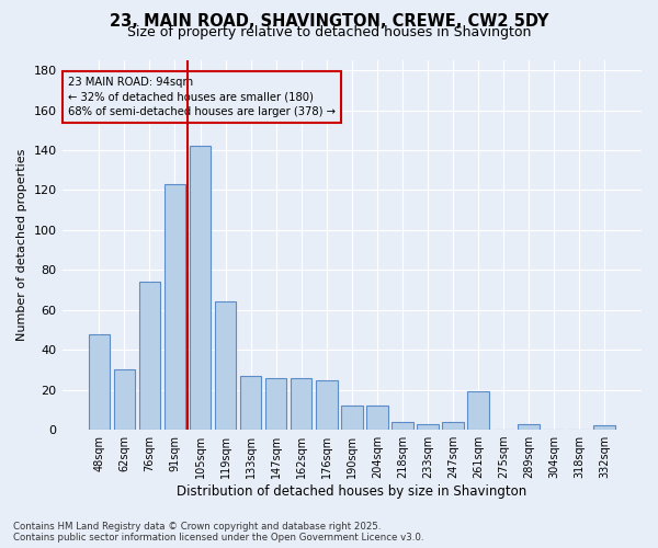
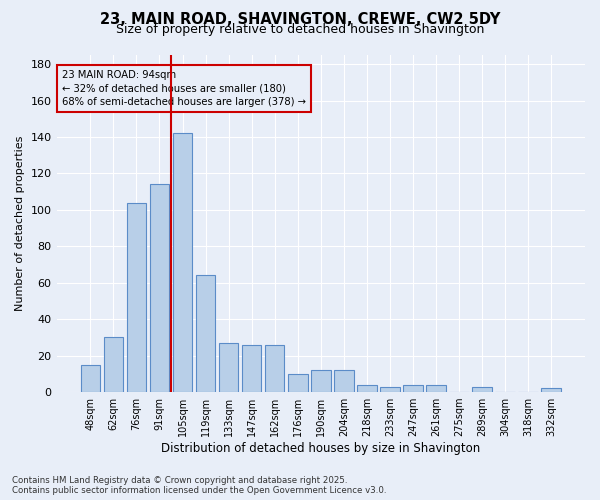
48sqm: 48 -> 15
76sqm: 74 -> 104
91sqm: 123 -> 114
176sqm: 25 -> 10
261sqm: 19 -> 4
